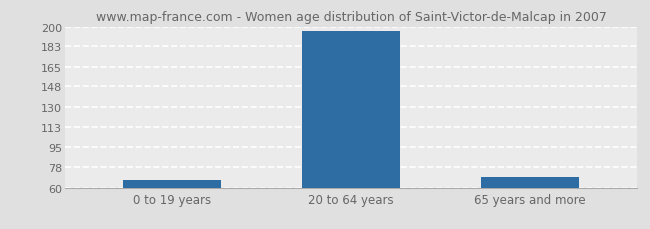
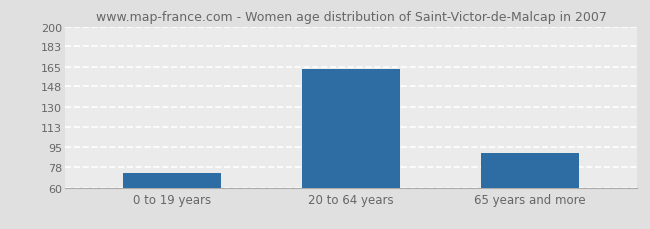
0 to 19 years: 67 -> 73
20 to 64 years: 196 -> 163
65 years and more: 69 -> 90
